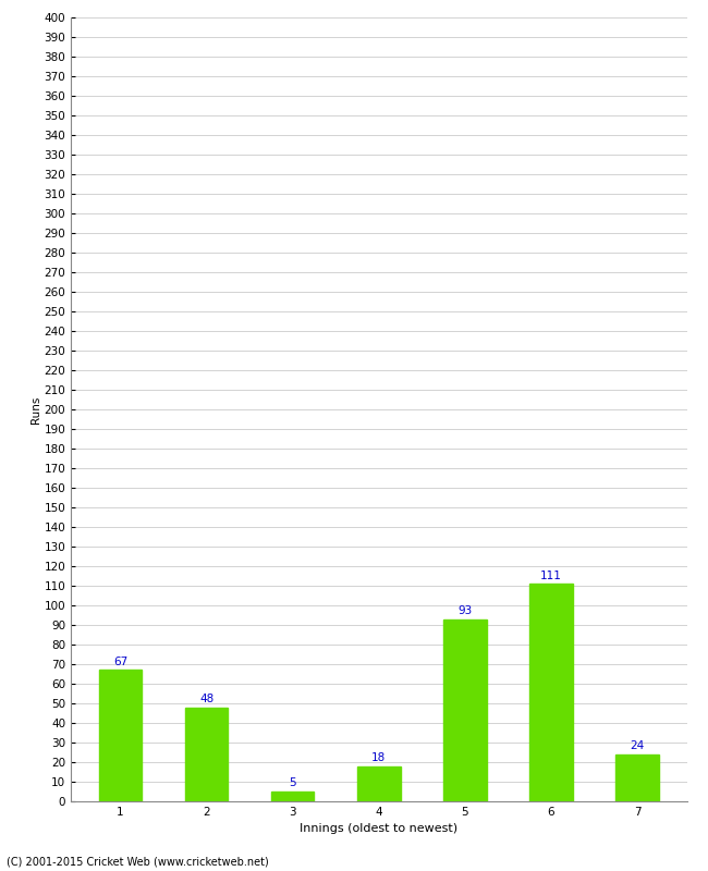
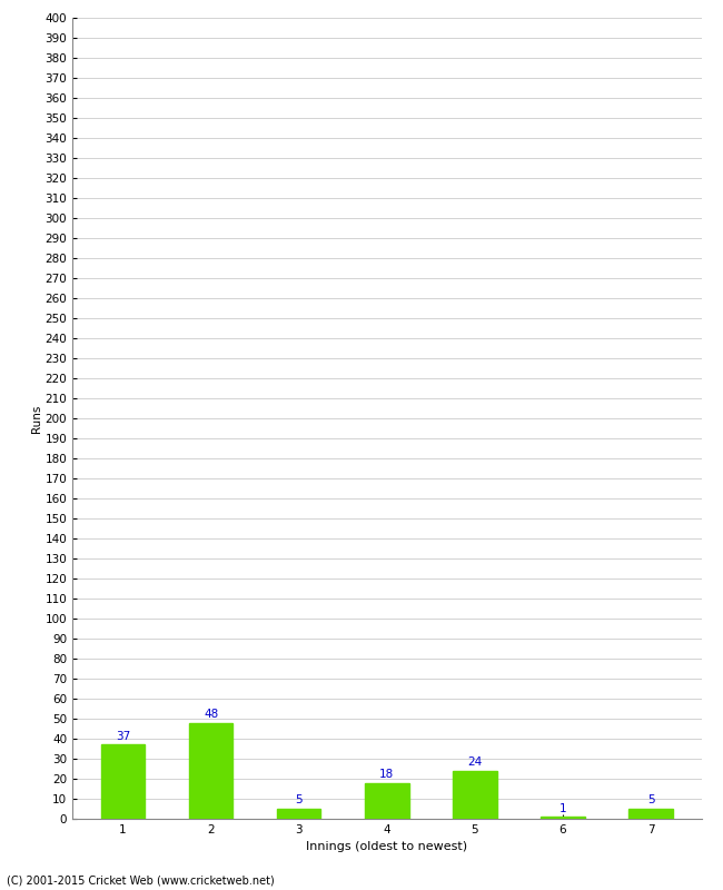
1: 67 -> 37
5: 93 -> 24
6: 111 -> 1
7: 24 -> 5
